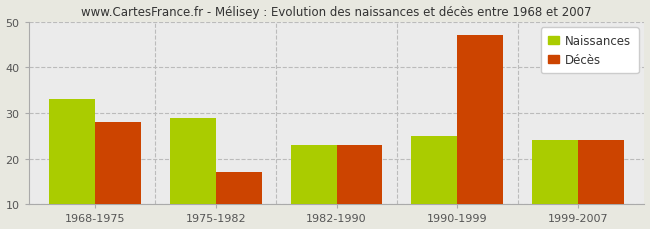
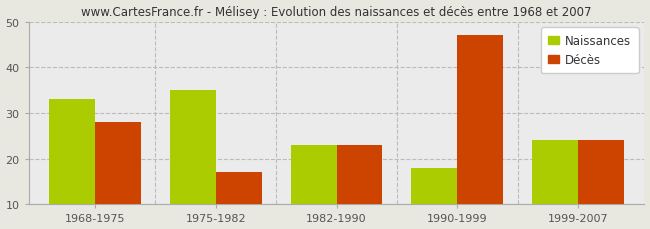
Naissances/1975-1982: 29 -> 35
Naissances/1990-1999: 25 -> 18
